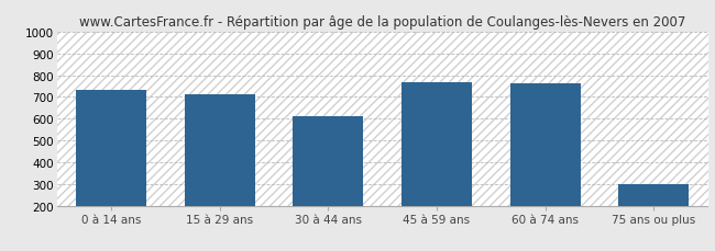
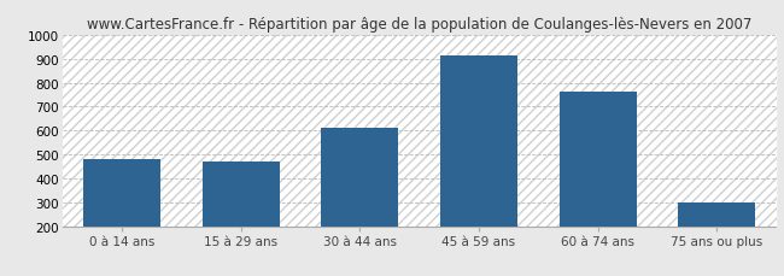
0 à 14 ans: 730 -> 480
15 à 29 ans: 710 -> 470
45 à 59 ans: 770 -> 920
